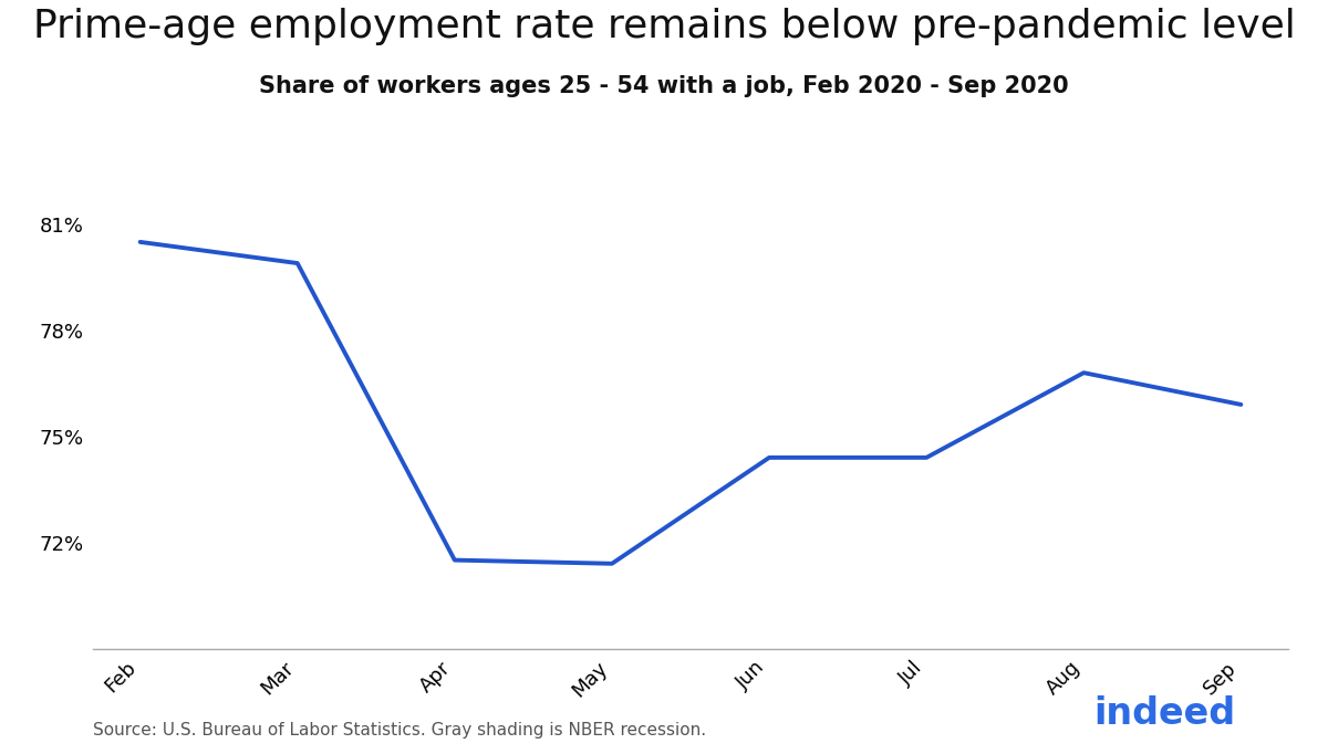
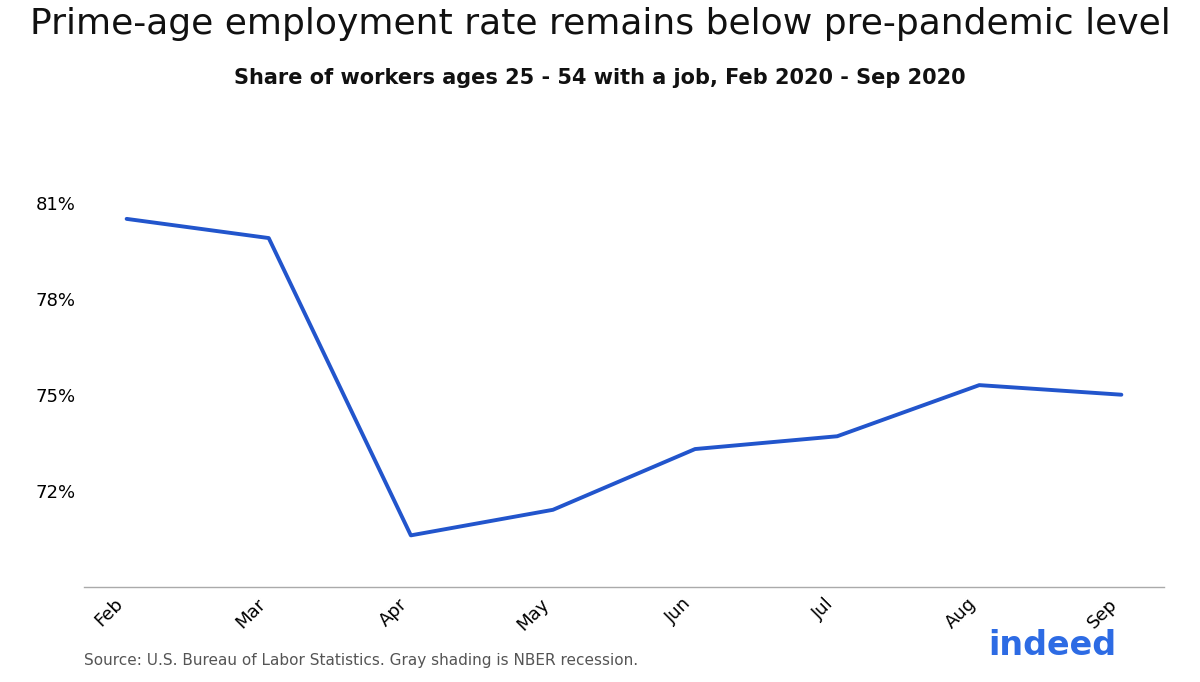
Apr: 71.5% -> 70.6%
Jun: 74.4% -> 73.3%
Jul: 74.4% -> 73.7%
Aug: 76.8% -> 75.3%
Sep: 75.9% -> 75.0%
